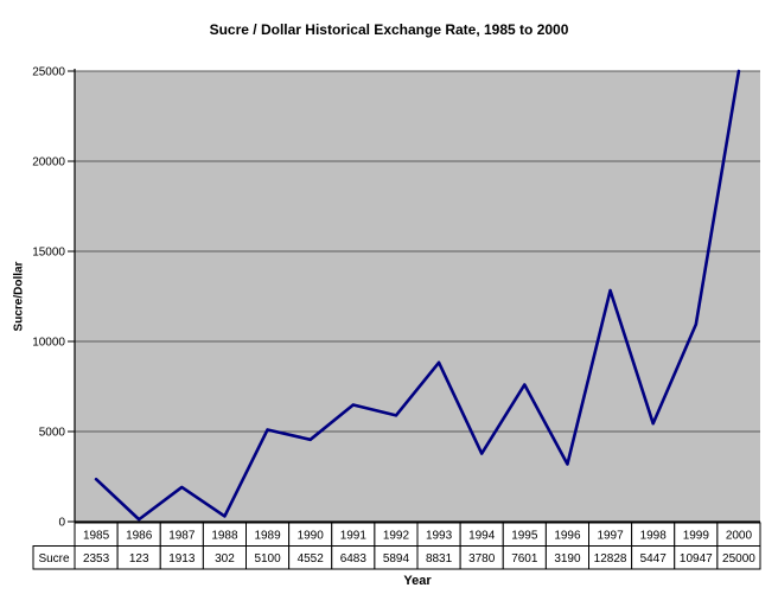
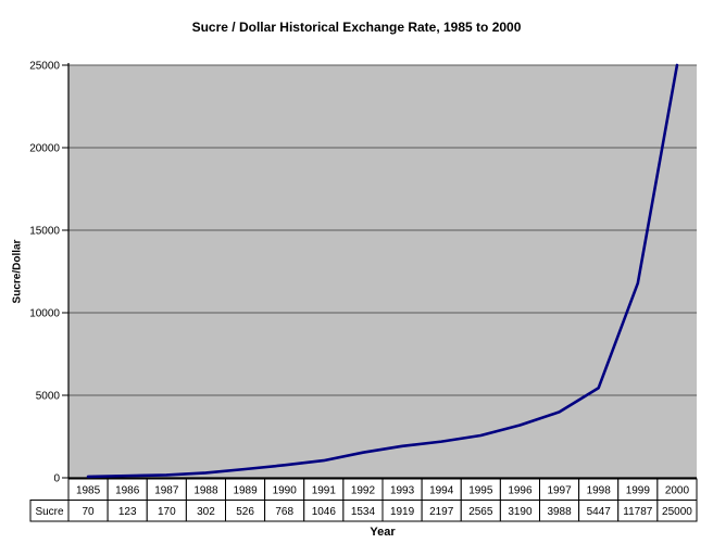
1985: 2353 -> 70
1987: 1913 -> 170
1989: 5100 -> 526
1990: 4552 -> 768
1991: 6483 -> 1046
1992: 5894 -> 1534
1993: 8831 -> 1919
1994: 3780 -> 2197
1995: 7601 -> 2565
1997: 12828 -> 3988
1999: 10947 -> 11787
